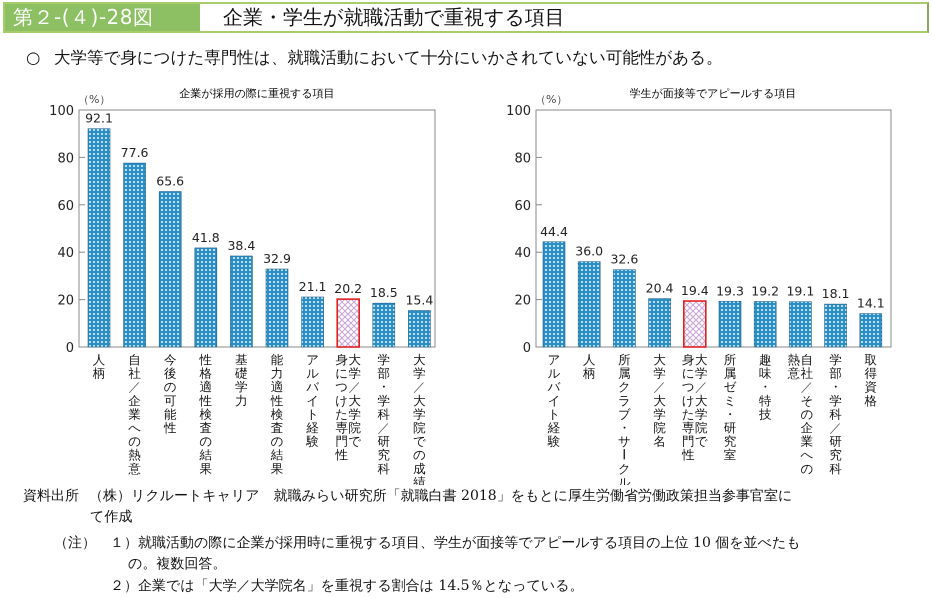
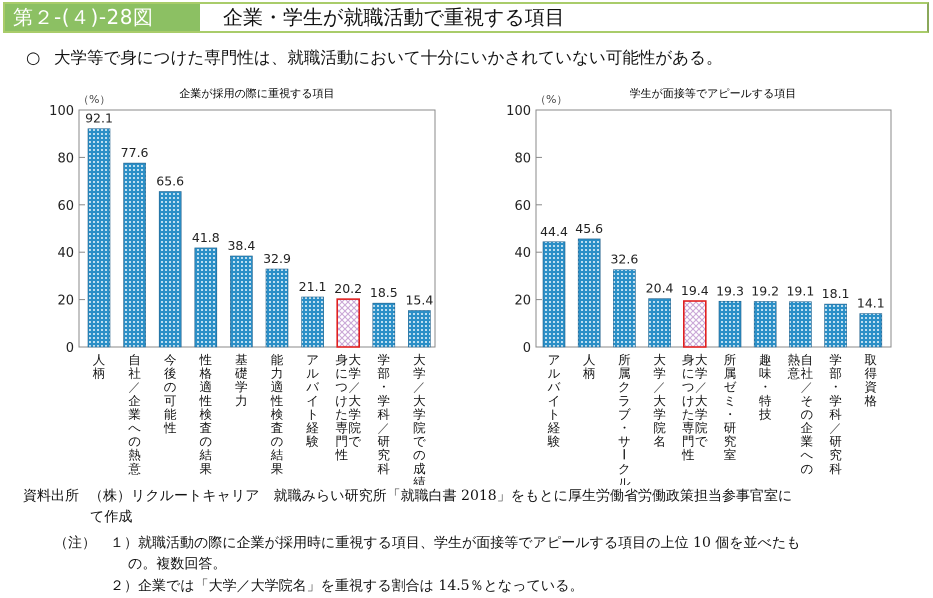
学生が面接等でアピールする項目/人柄: 36.0 -> 45.6
